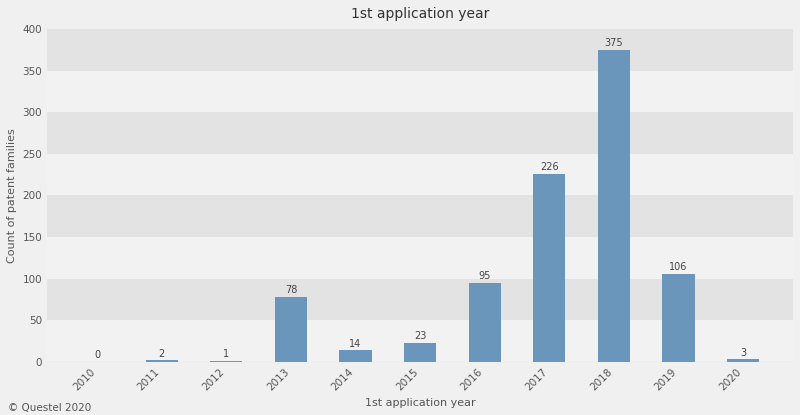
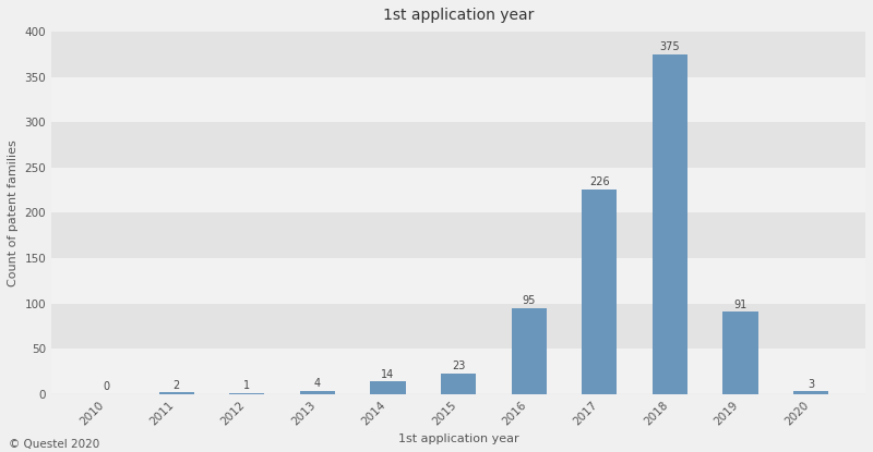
2013: 78 -> 4
2019: 106 -> 91
